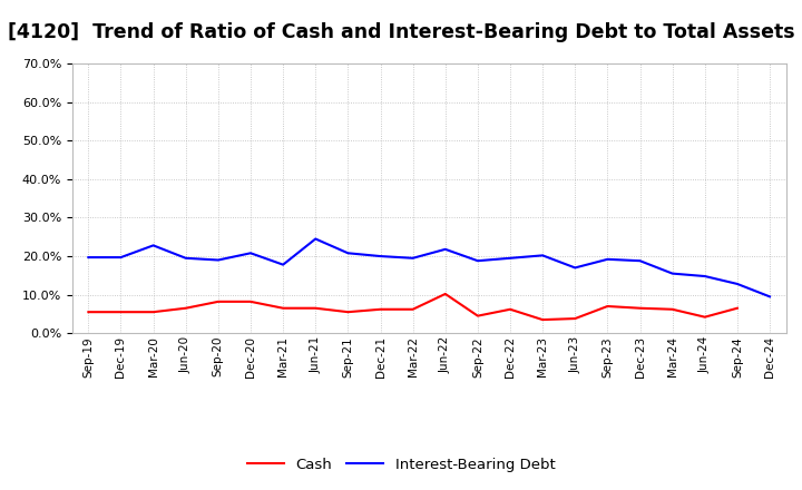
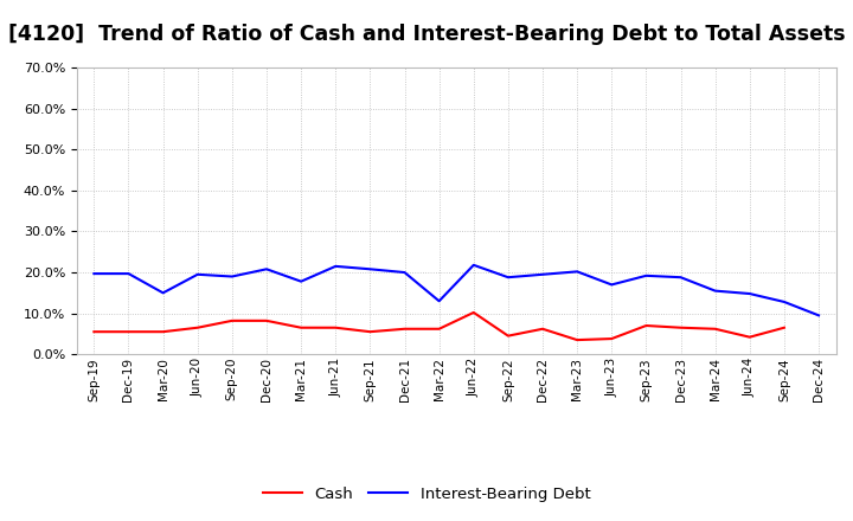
Interest-Bearing Debt/Mar-20: 22.8% -> 15.0%
Interest-Bearing Debt/Jun-21: 24.5% -> 21.5%
Interest-Bearing Debt/Mar-22: 19.5% -> 13.0%
